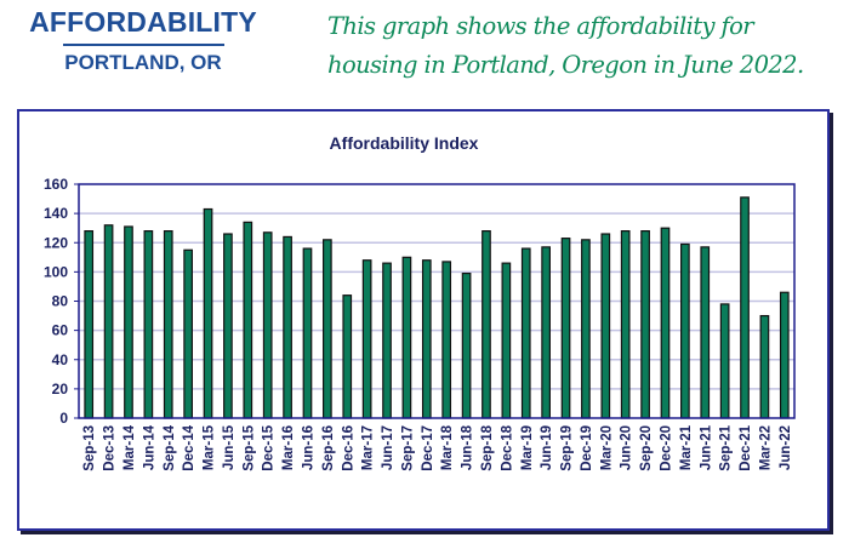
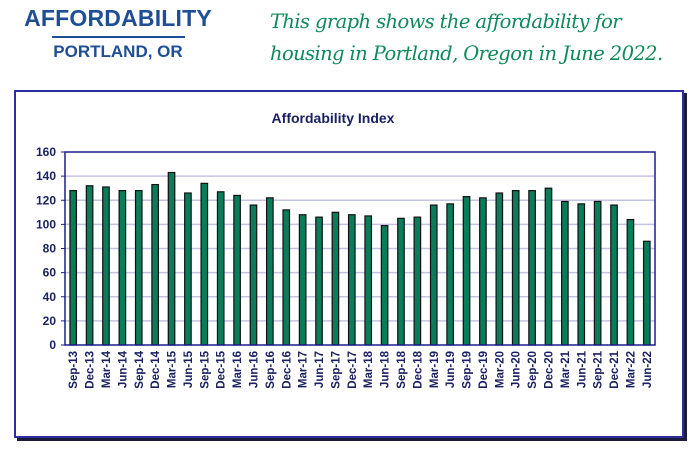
Dec-14: 115 -> 133
Dec-16: 84 -> 112
Sep-18: 128 -> 105
Sep-21: 78 -> 119
Dec-21: 151 -> 116
Mar-22: 70 -> 104
